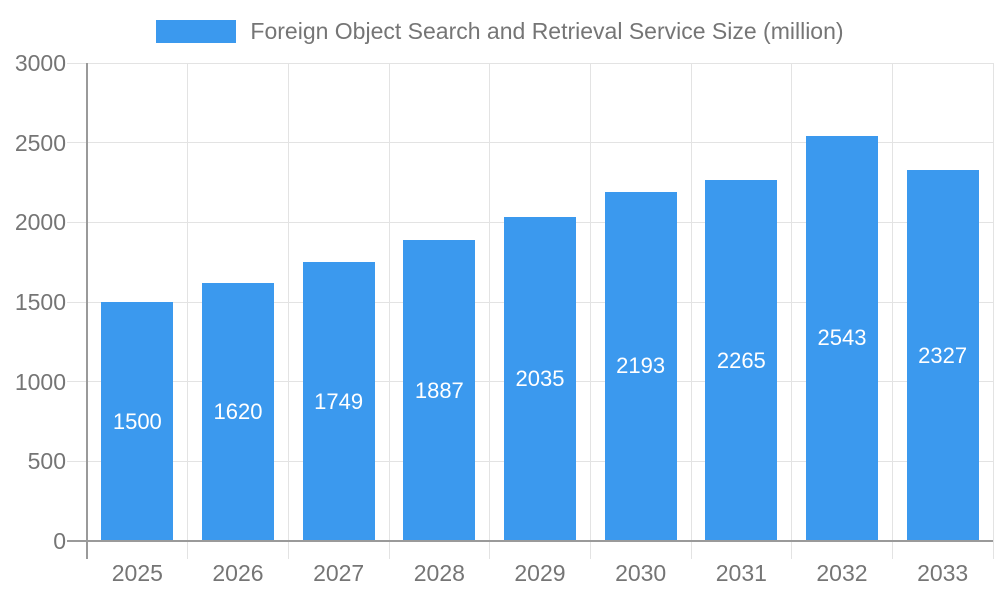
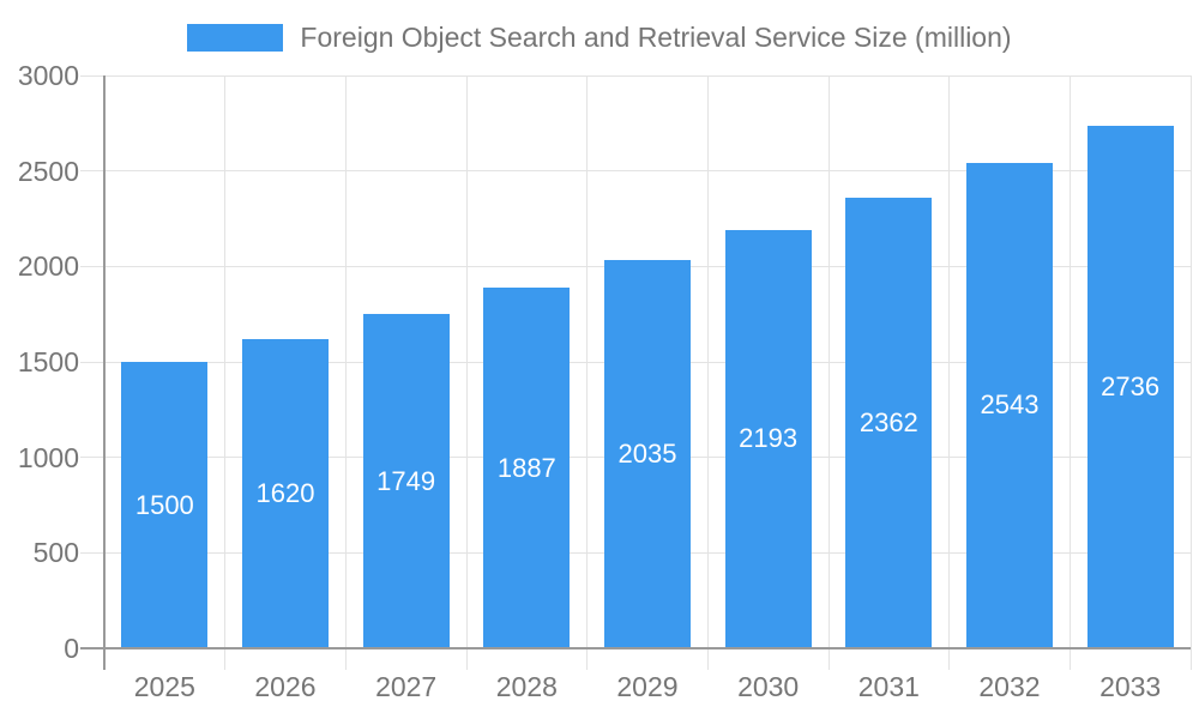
2031: 2265 -> 2362
2033: 2327 -> 2736
